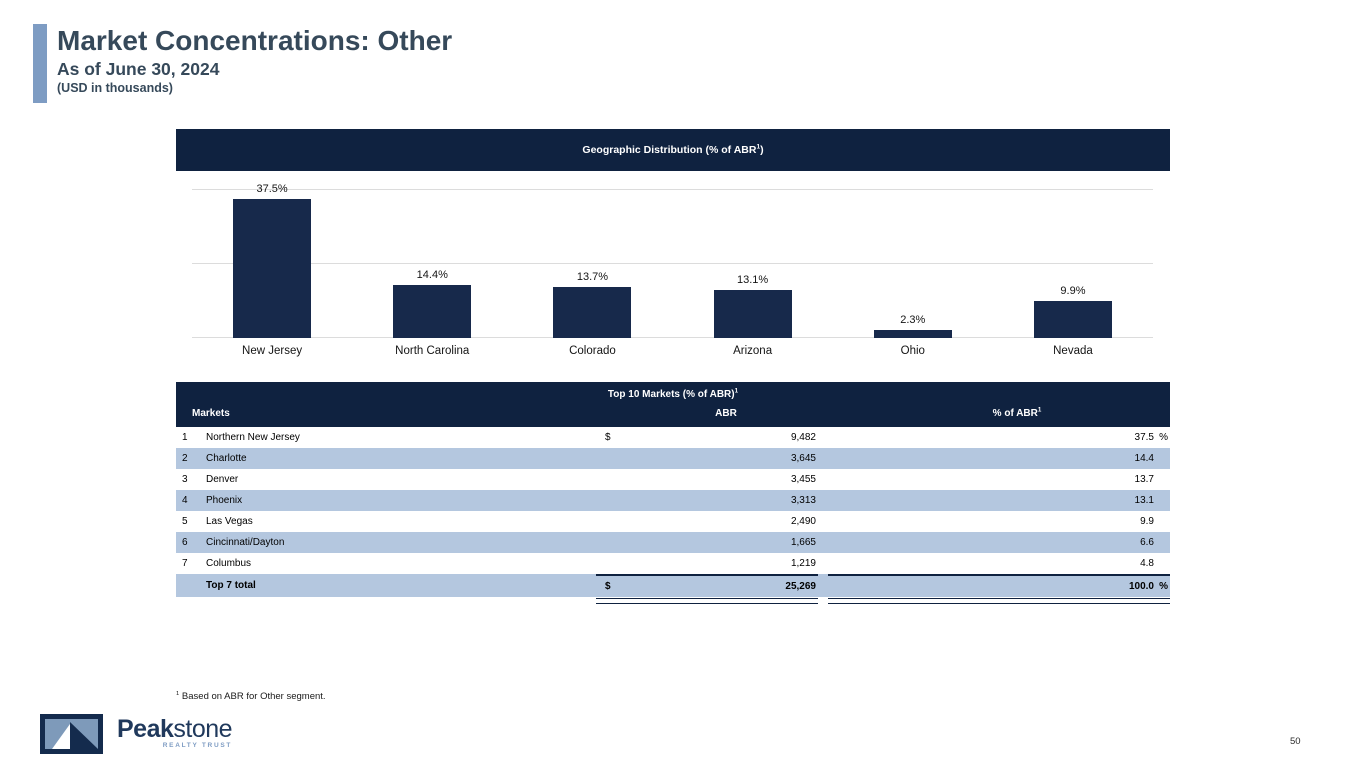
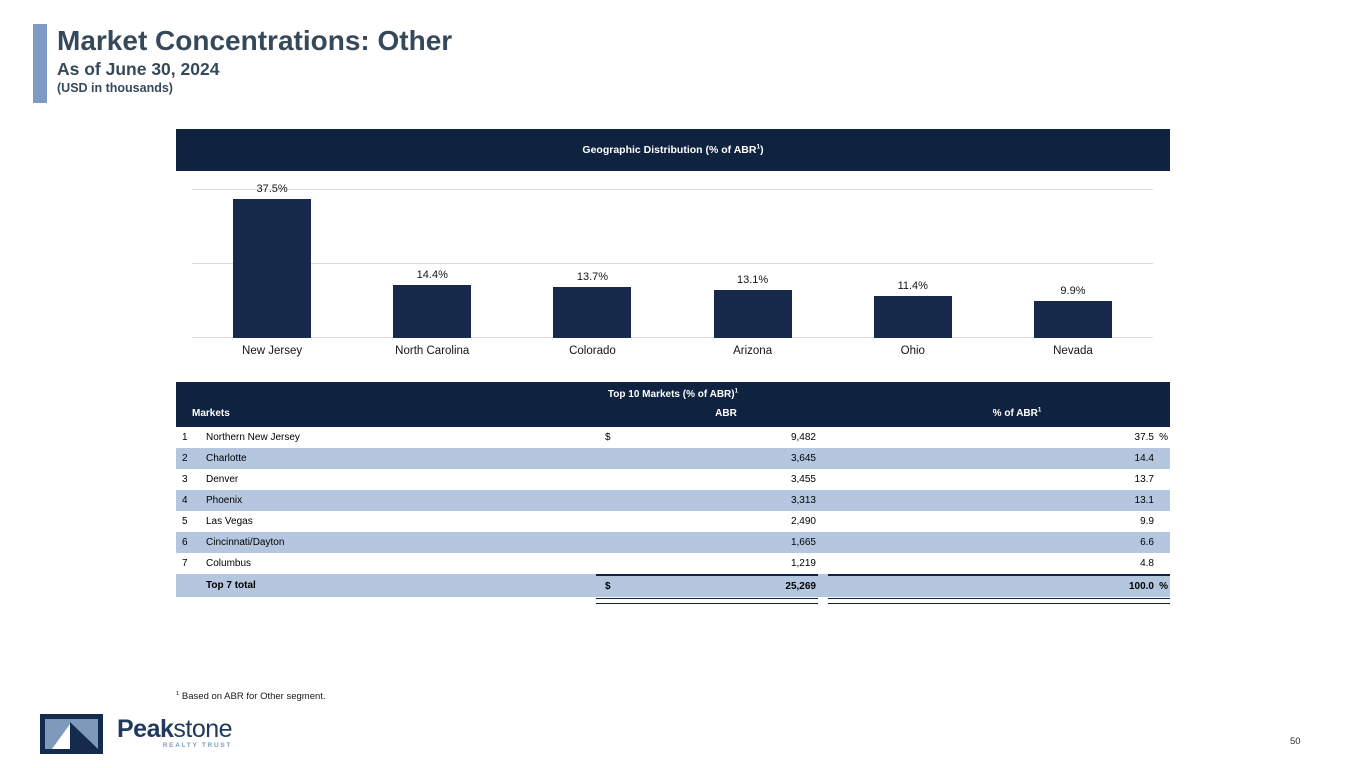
Ohio: 2.3% -> 11.4%
